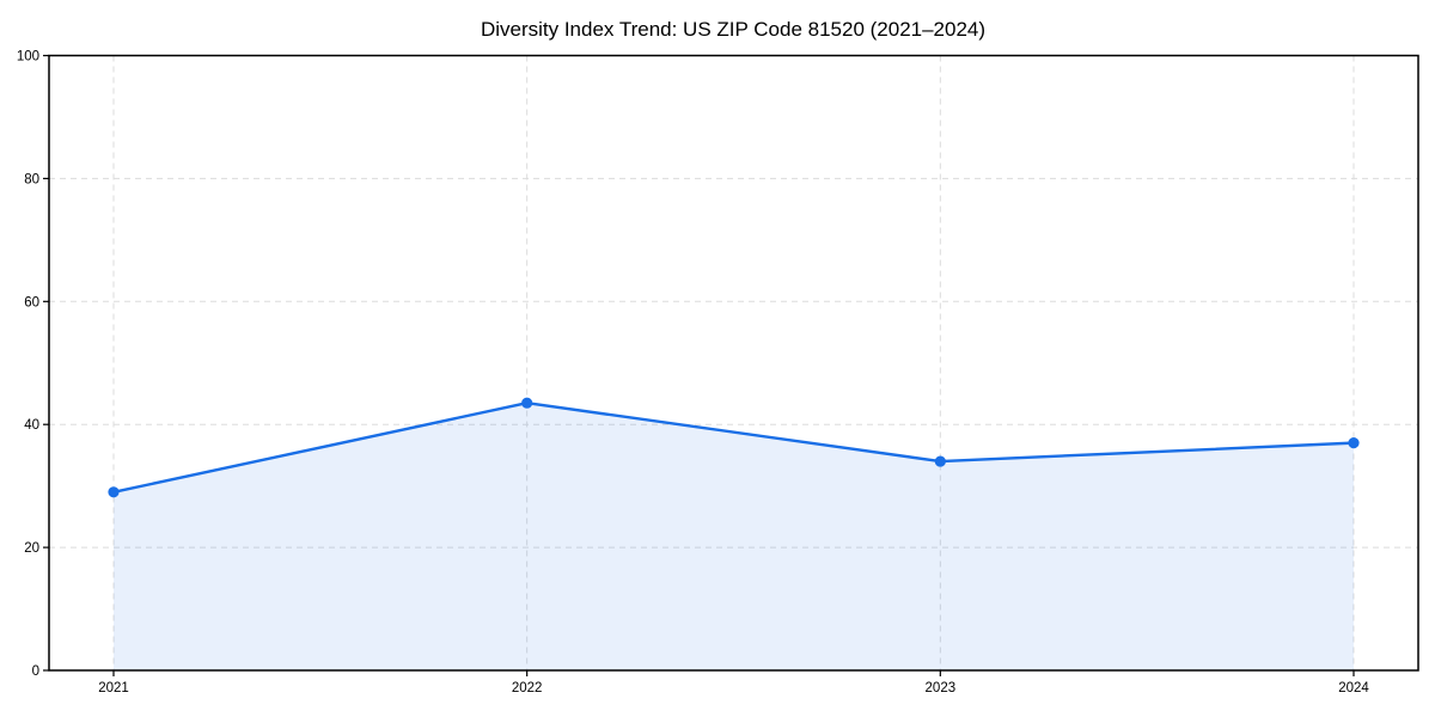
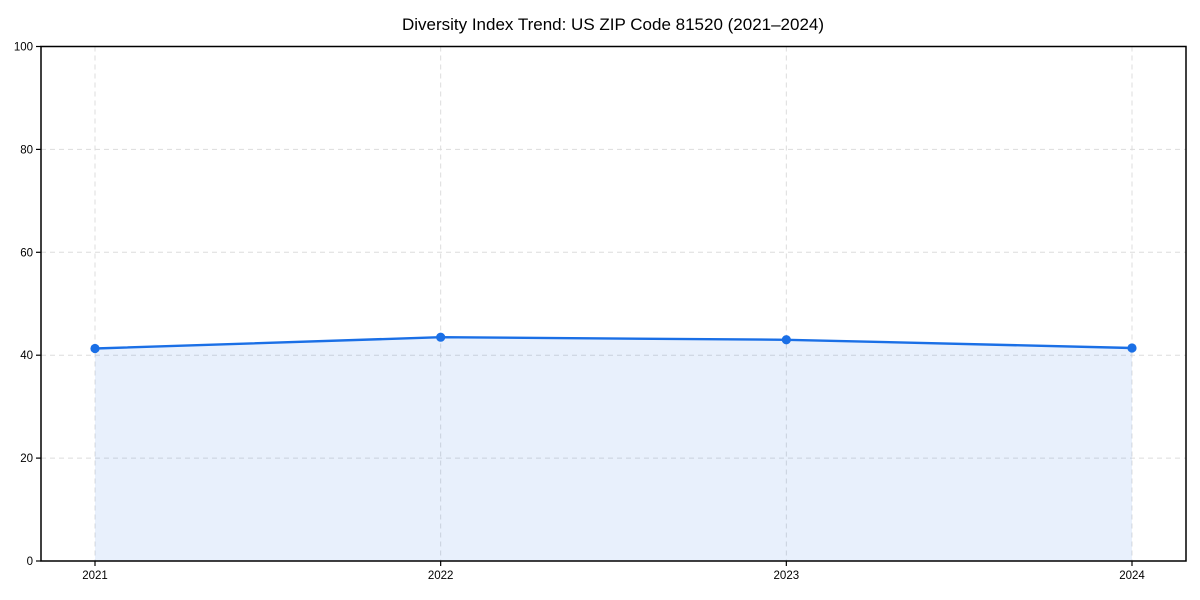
2021: 29 -> 41
2023: 34 -> 43
2024: 37 -> 41
